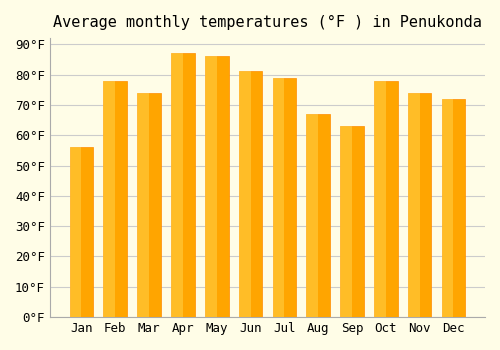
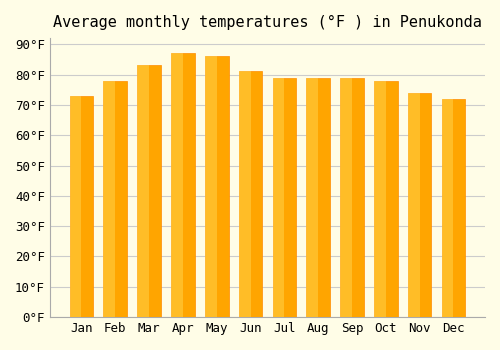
Jan: 56°F -> 73°F
Mar: 74°F -> 83°F
Aug: 67°F -> 79°F
Sep: 63°F -> 79°F
